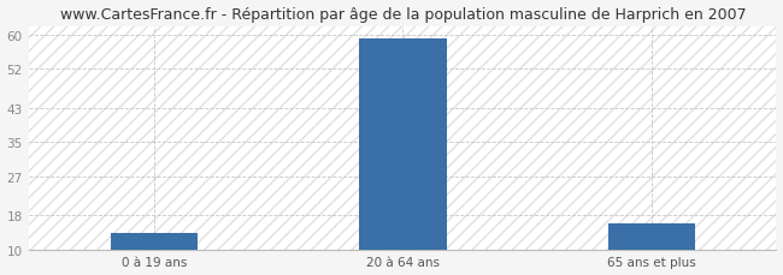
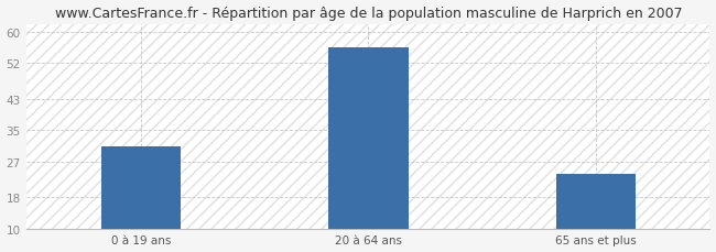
0 à 19 ans: 14 -> 31
20 à 64 ans: 59 -> 56
65 ans et plus: 16 -> 24
